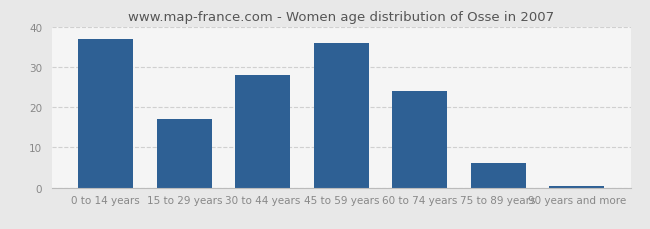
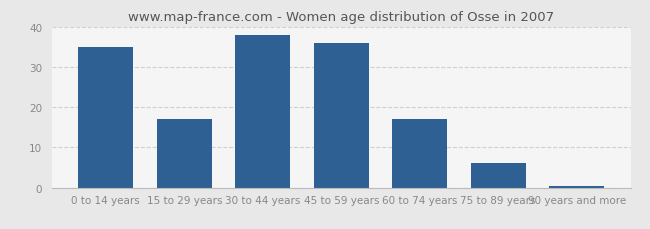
0 to 14 years: 37.0 -> 35.0
30 to 44 years: 28.0 -> 38.0
60 to 74 years: 24.0 -> 17.0
